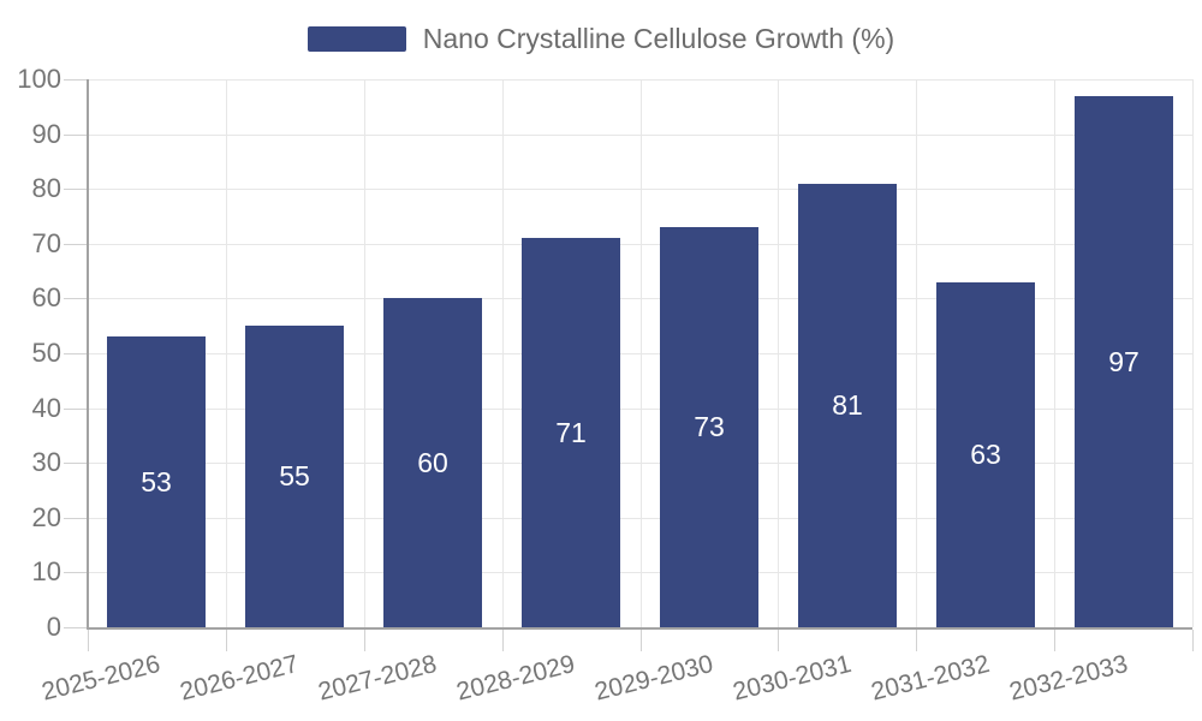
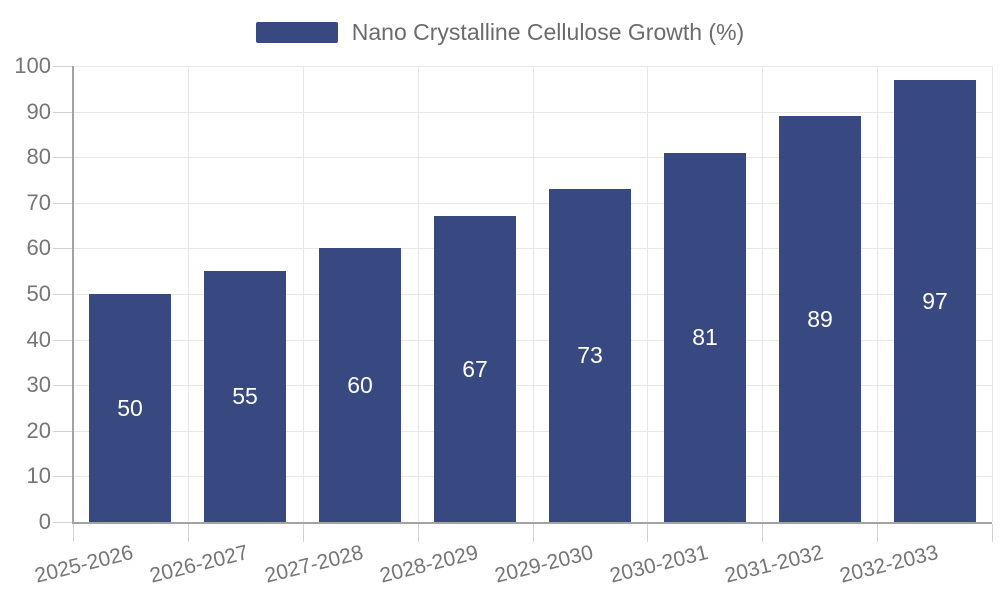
2025-2026: 53 -> 50
2028-2029: 71 -> 67
2031-2032: 63 -> 89
